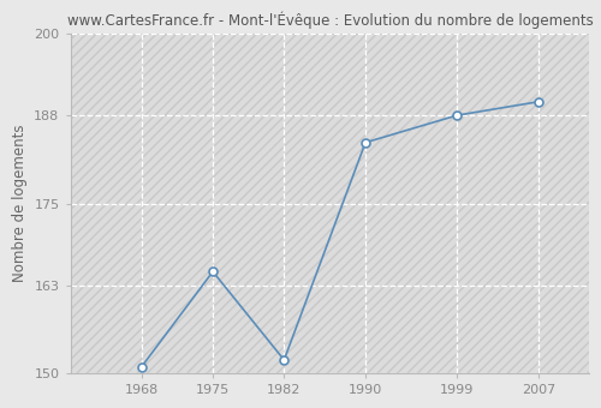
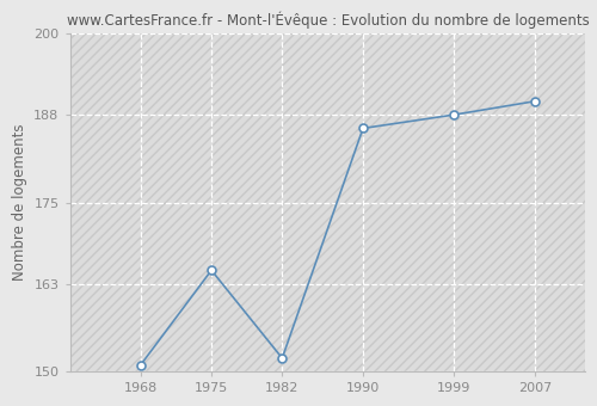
1990: 184 -> 186
